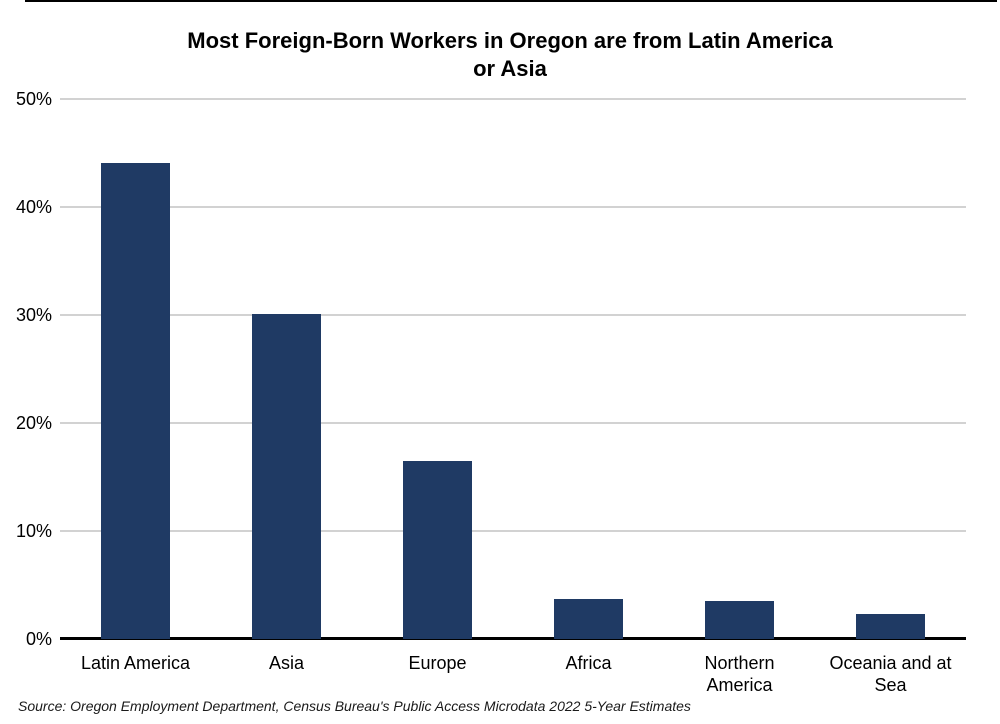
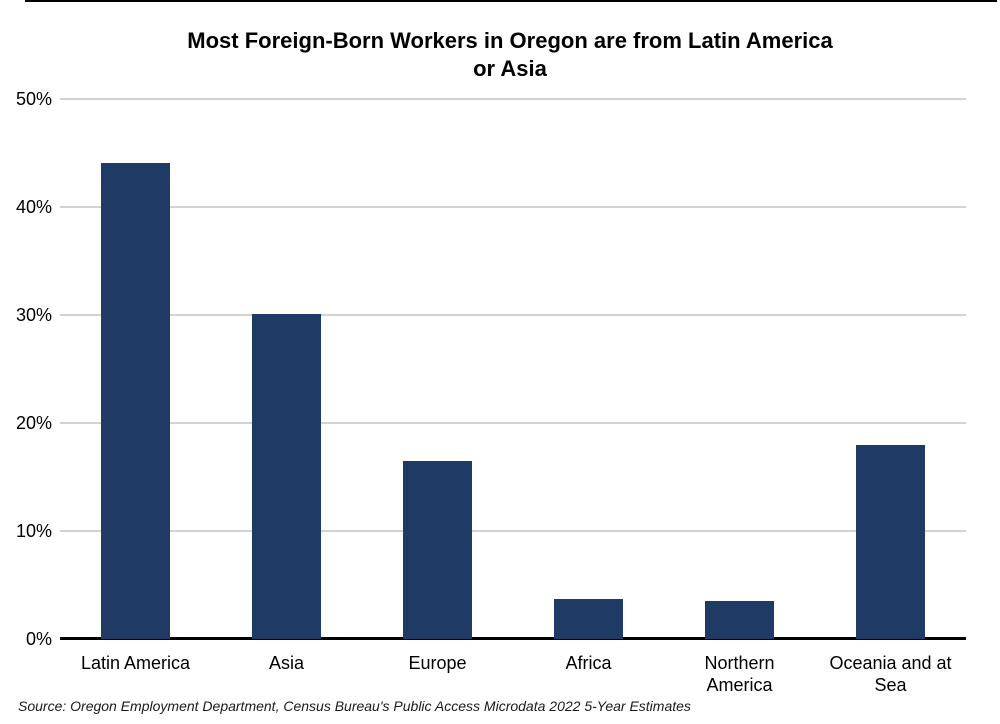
Oceania and at Sea: 2.3% -> 18.0%
